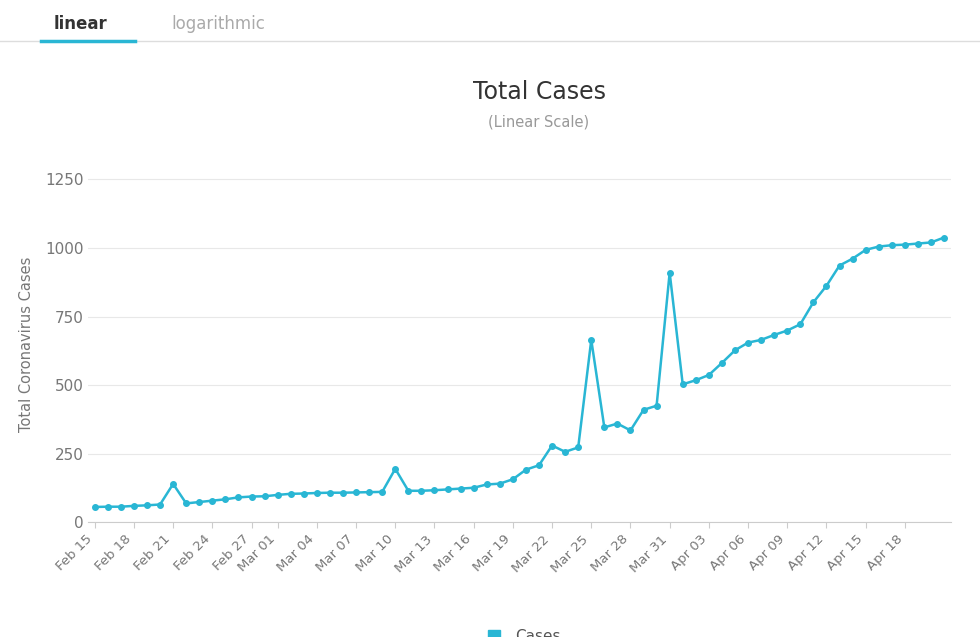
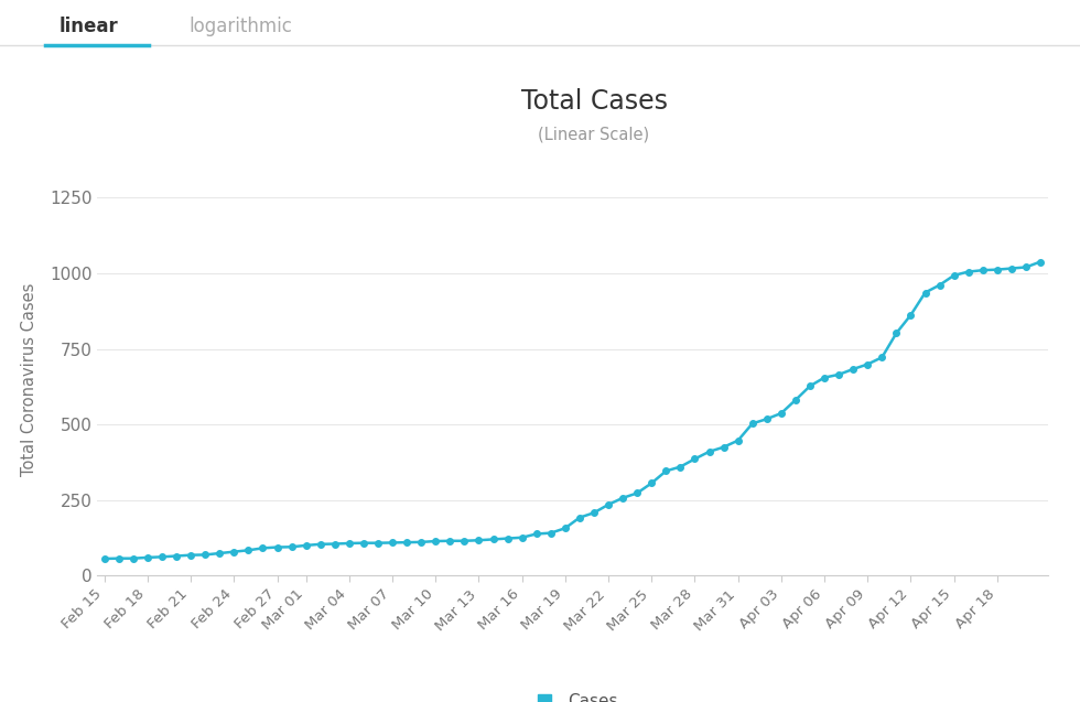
Feb 21: 140 -> 68
Mar 10: 195 -> 114
Mar 22: 280 -> 235
Mar 25: 665 -> 306
Mar 28: 335 -> 386
Mar 31: 910 -> 447
